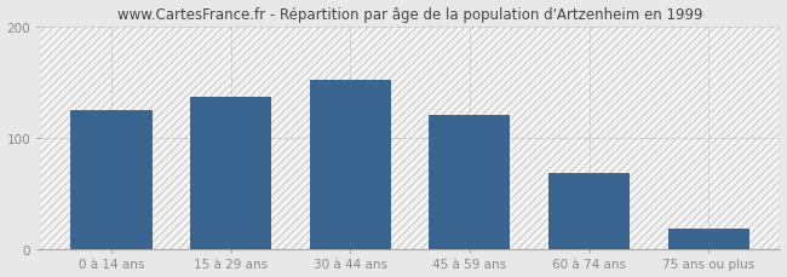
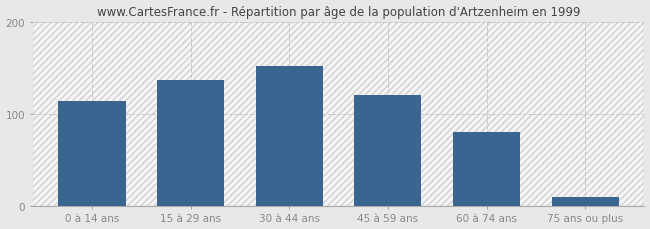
0 à 14 ans: 125 -> 114
60 à 74 ans: 68 -> 80
75 ans ou plus: 18 -> 10
